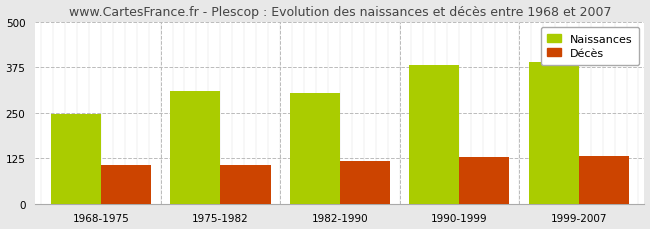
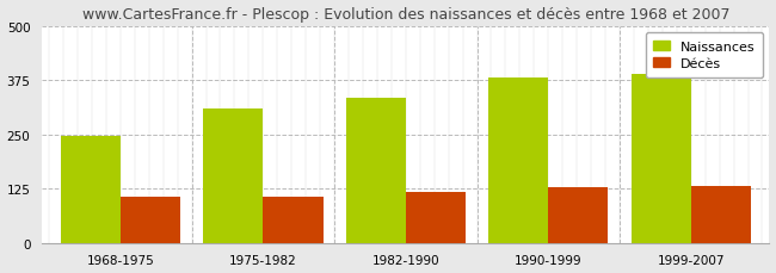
Naissances/1982-1990: 305 -> 335
